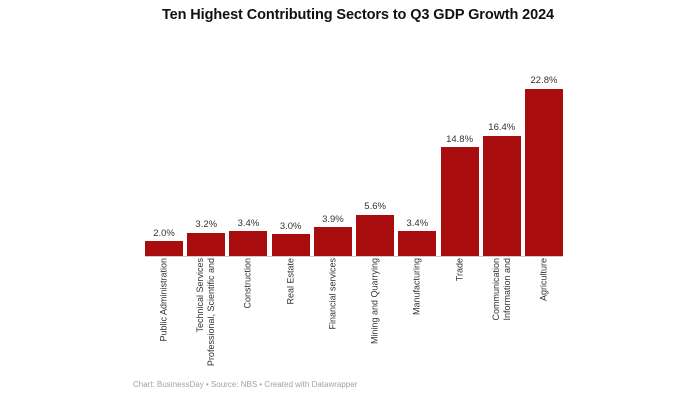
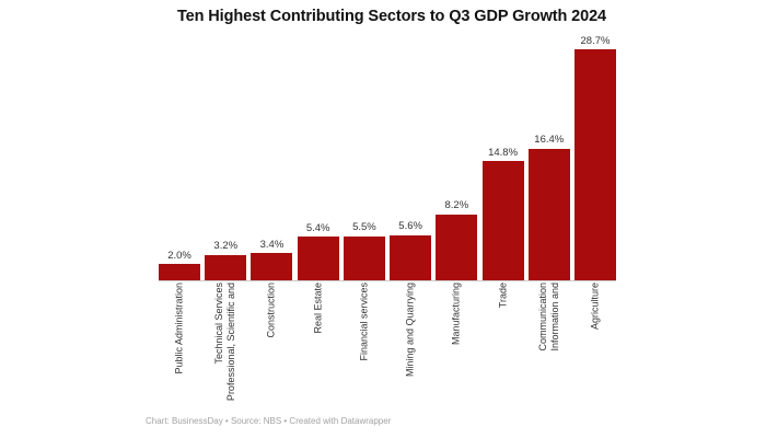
Real Estate: 3.0% -> 5.4%
Financial services: 3.9% -> 5.5%
Manufacturing: 3.4% -> 8.2%
Agriculture: 22.8% -> 28.7%
